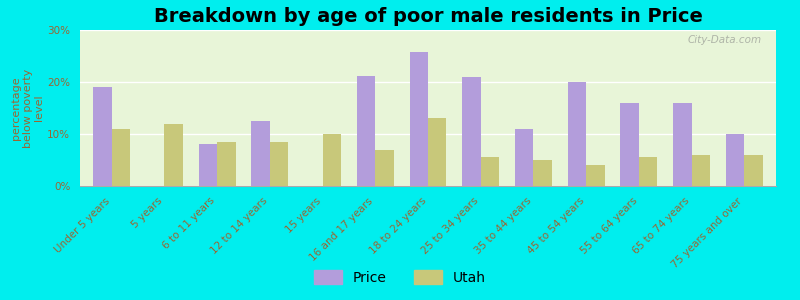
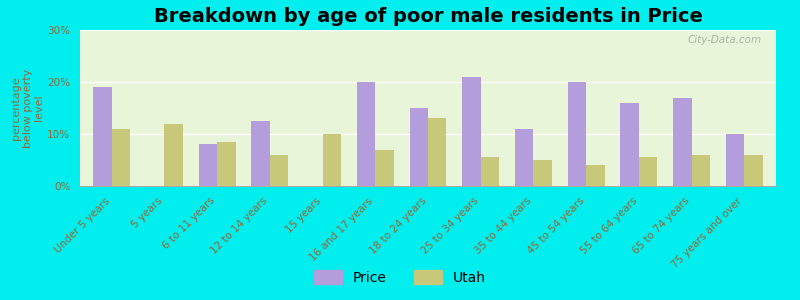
Utah/12 to 14 years: 8.4% -> 6.0%
Price/16 and 17 years: 21.2% -> 20.0%
Price/18 to 24 years: 25.8% -> 15.0%
Price/65 to 74 years: 16.0% -> 17.0%
